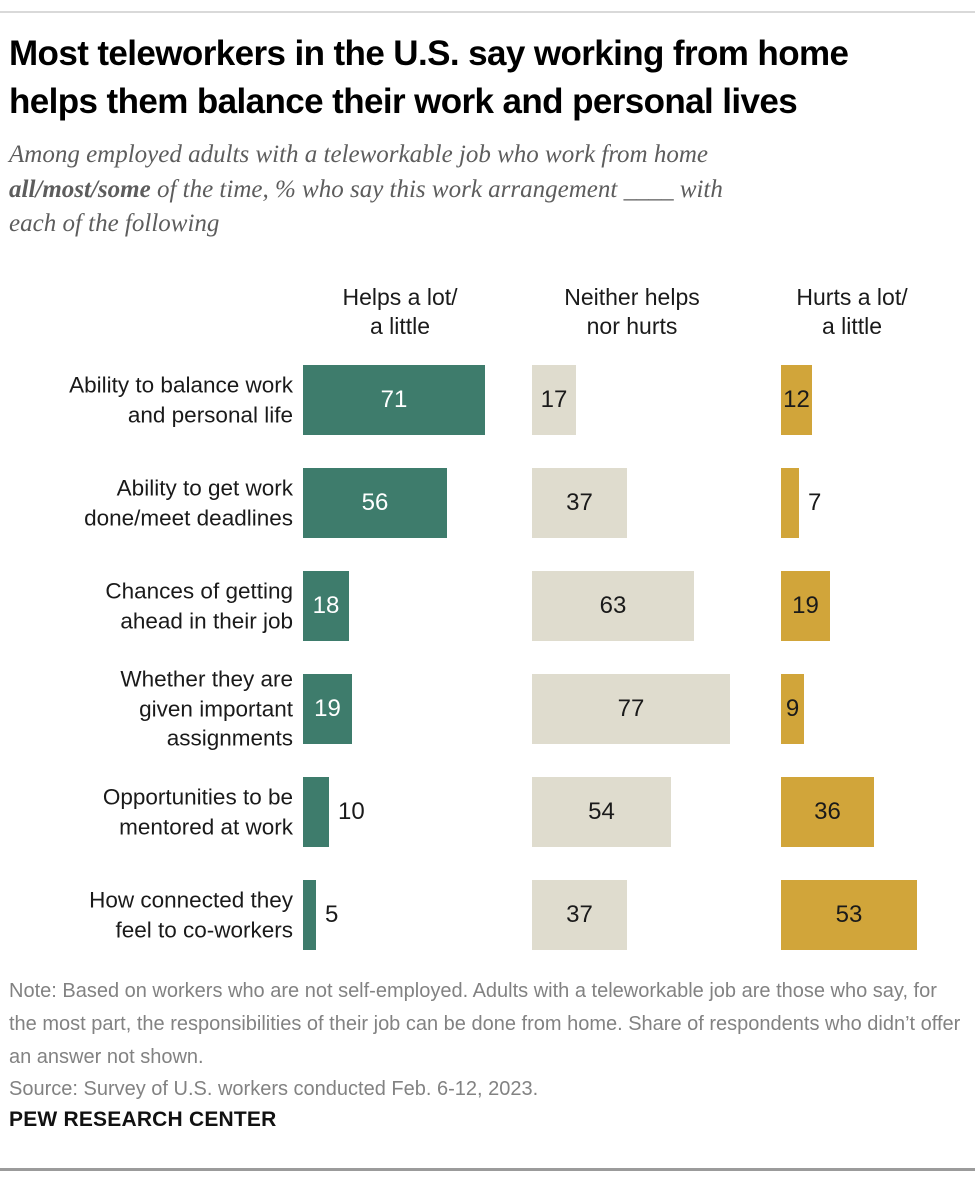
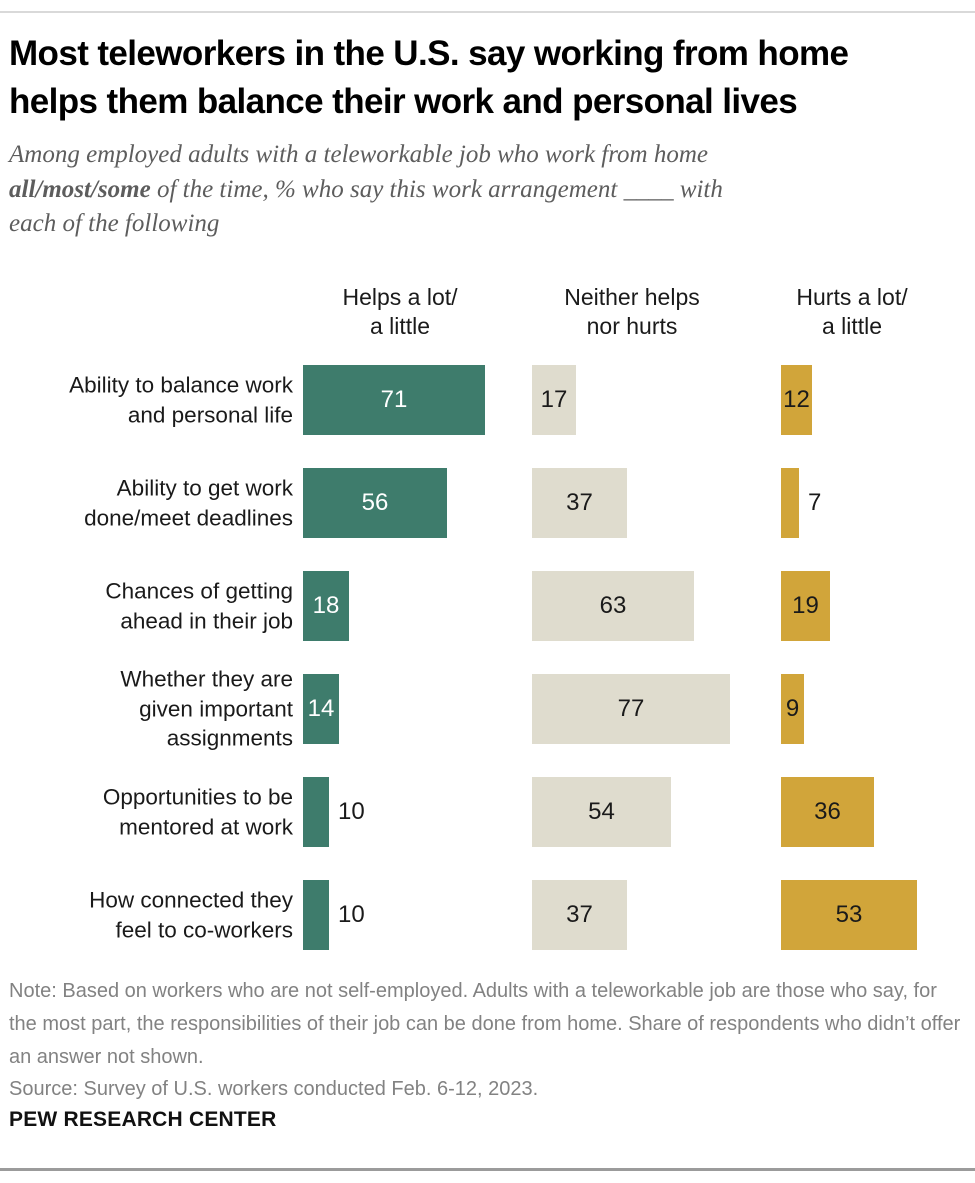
Helps a lot/ a little/Whether they are given important assignments: 19 -> 14
Helps a lot/ a little/How connected they feel to co-workers: 5 -> 10
